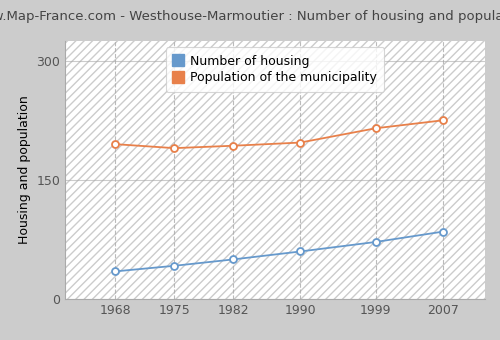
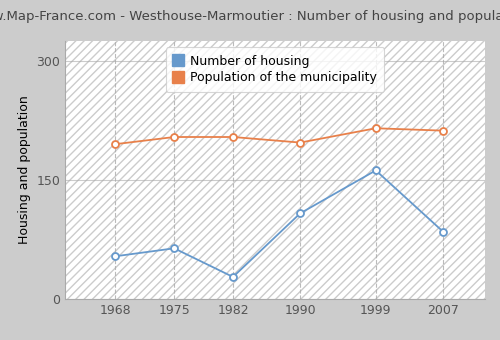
Number of housing/1968: 35 -> 54
Number of housing/1975: 42 -> 64
Population of the municipality/1975: 190 -> 204
Number of housing/1982: 50 -> 28
Population of the municipality/1982: 193 -> 204
Number of housing/1990: 60 -> 108
Number of housing/1999: 72 -> 162
Population of the municipality/2007: 225 -> 212
